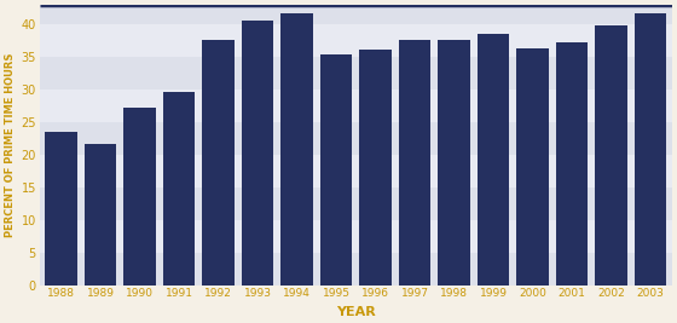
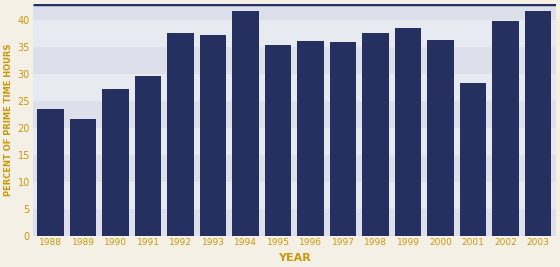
1993: 40.6 -> 37.2
1997: 37.6 -> 36.0
2001: 37.2 -> 28.4
